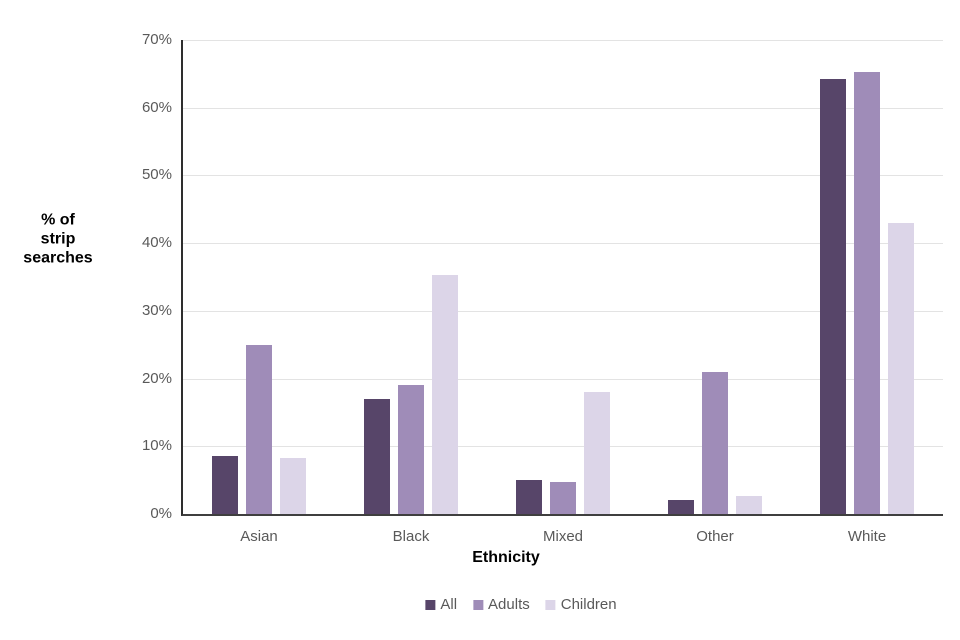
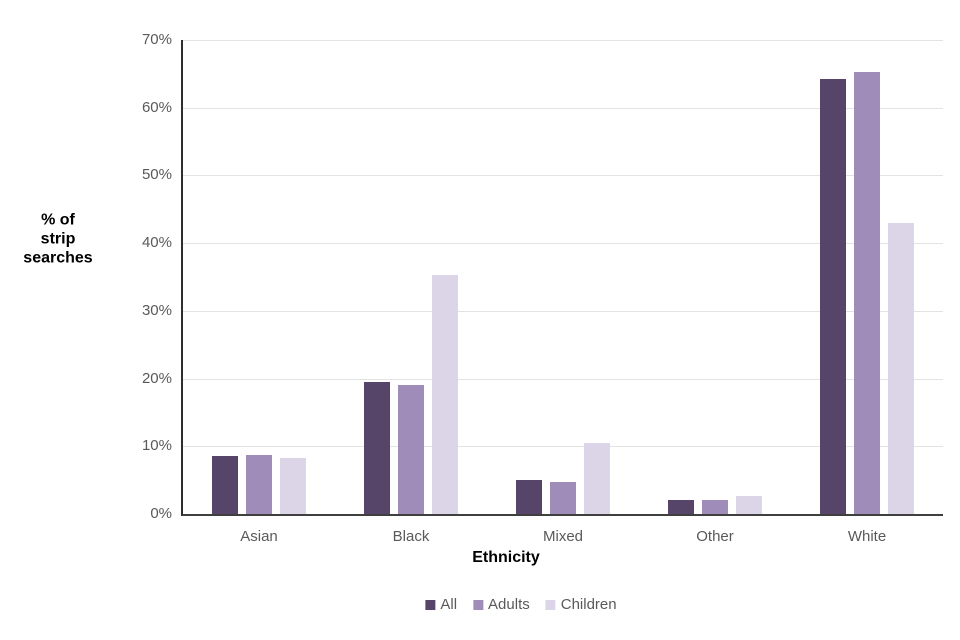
Adults/Asian: 25% -> 9%
All/Black: 17% -> 20%
Children/Mixed: 18% -> 10%
Adults/Other: 21% -> 2%
